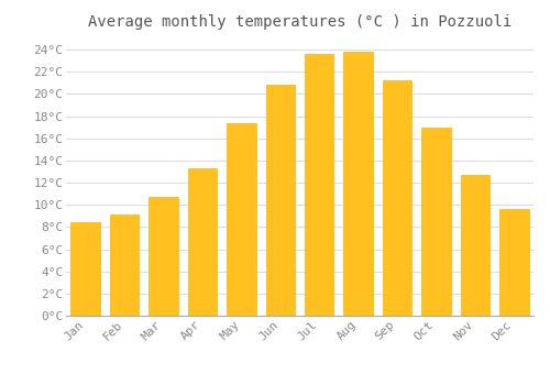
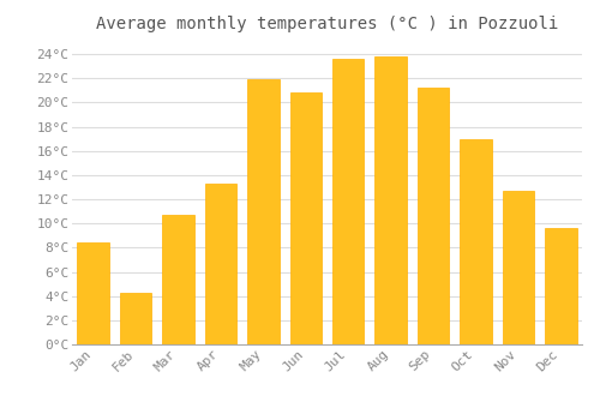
Feb: 9.1°C -> 4.3°C
May: 17.4°C -> 21.9°C
